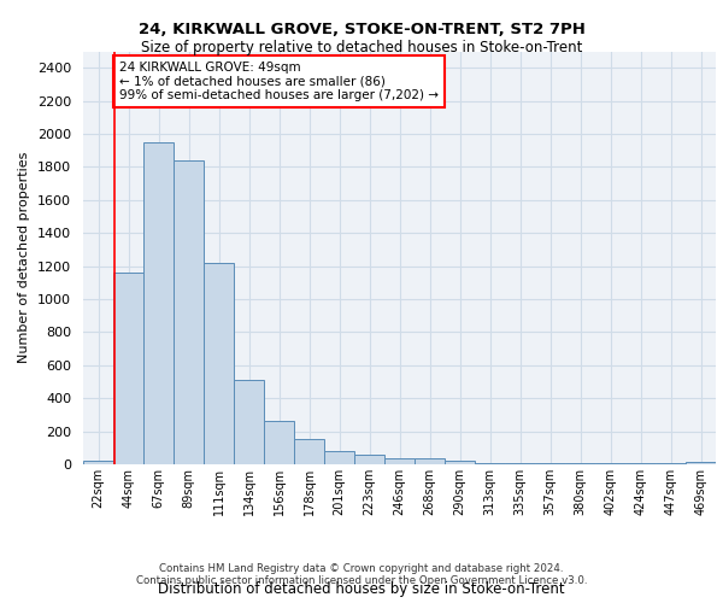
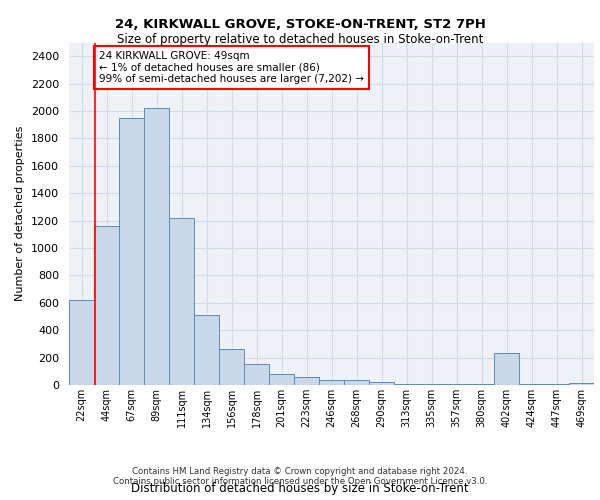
22sqm: 20 -> 620
89sqm: 1840 -> 2020
402sqm: 10 -> 230
